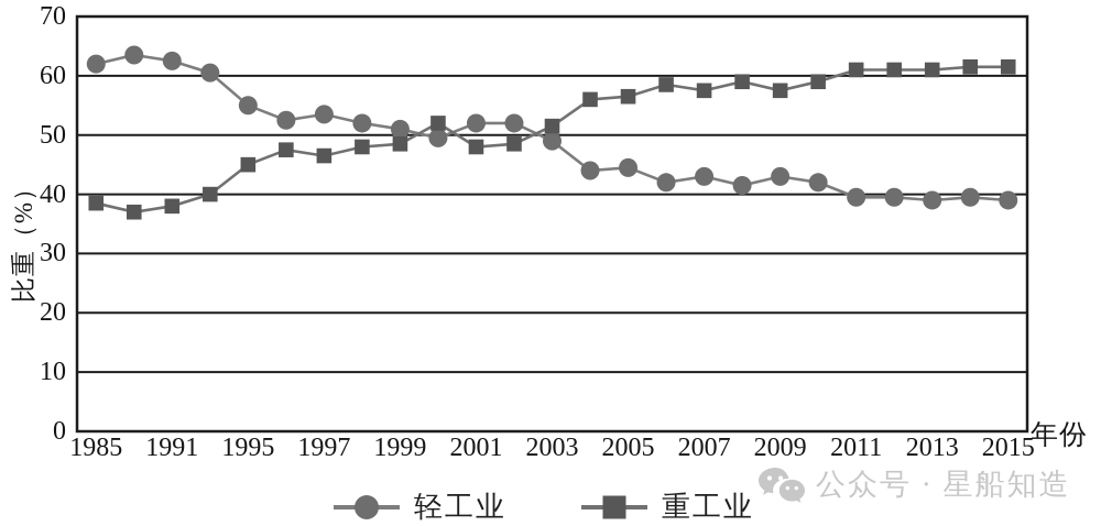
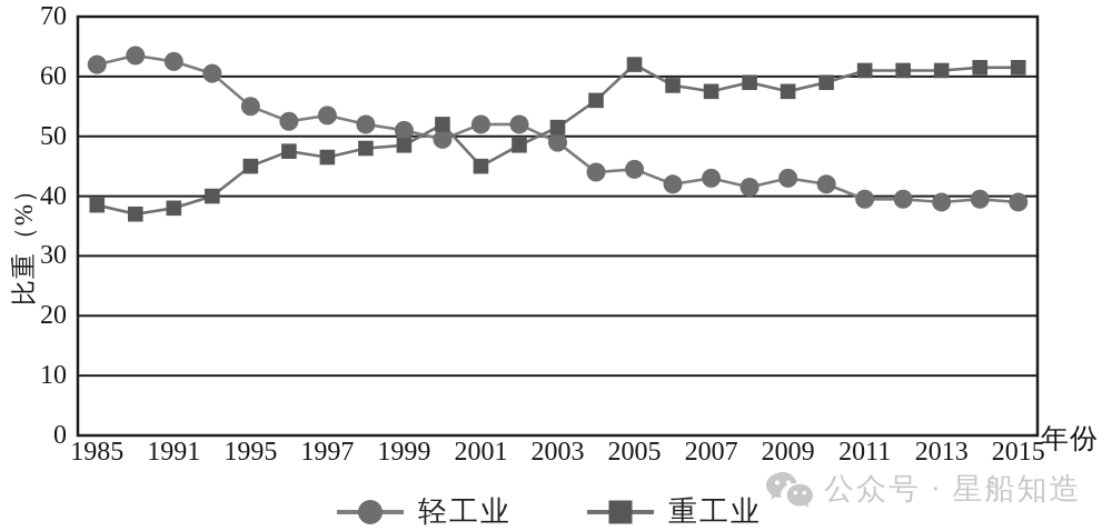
重工业/2001: 48 -> 45
重工业/2005: 56 -> 62
